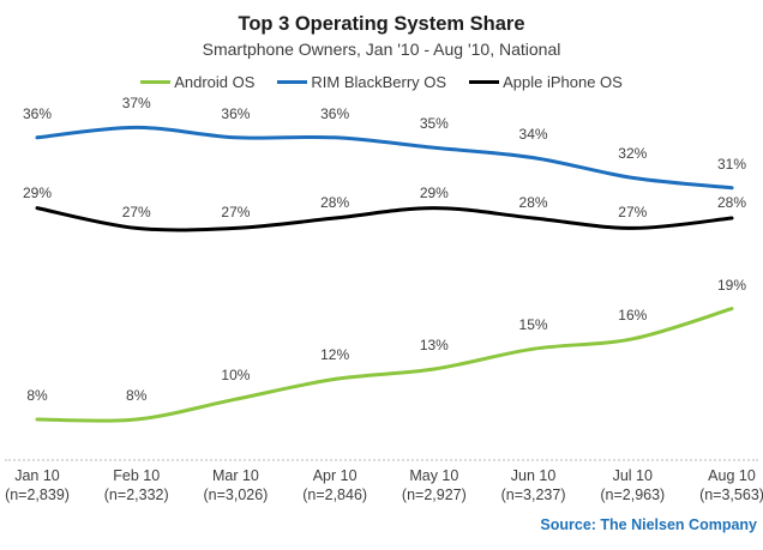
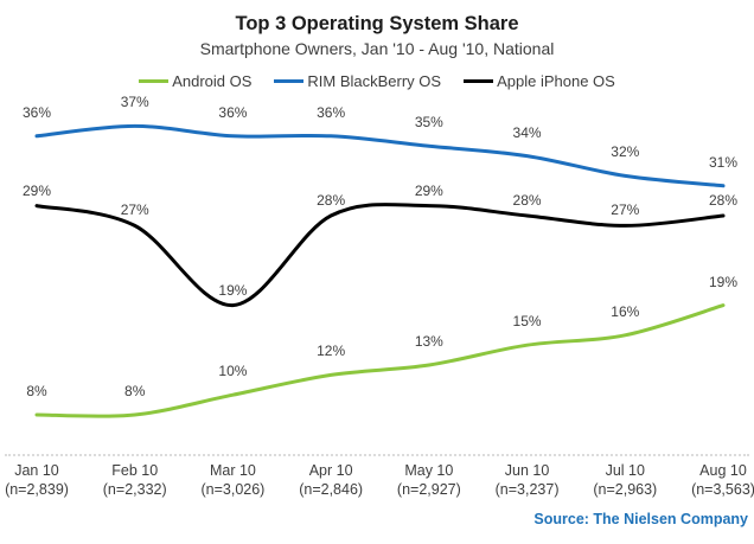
Apple iPhone OS/Mar 10: 27% -> 19%
